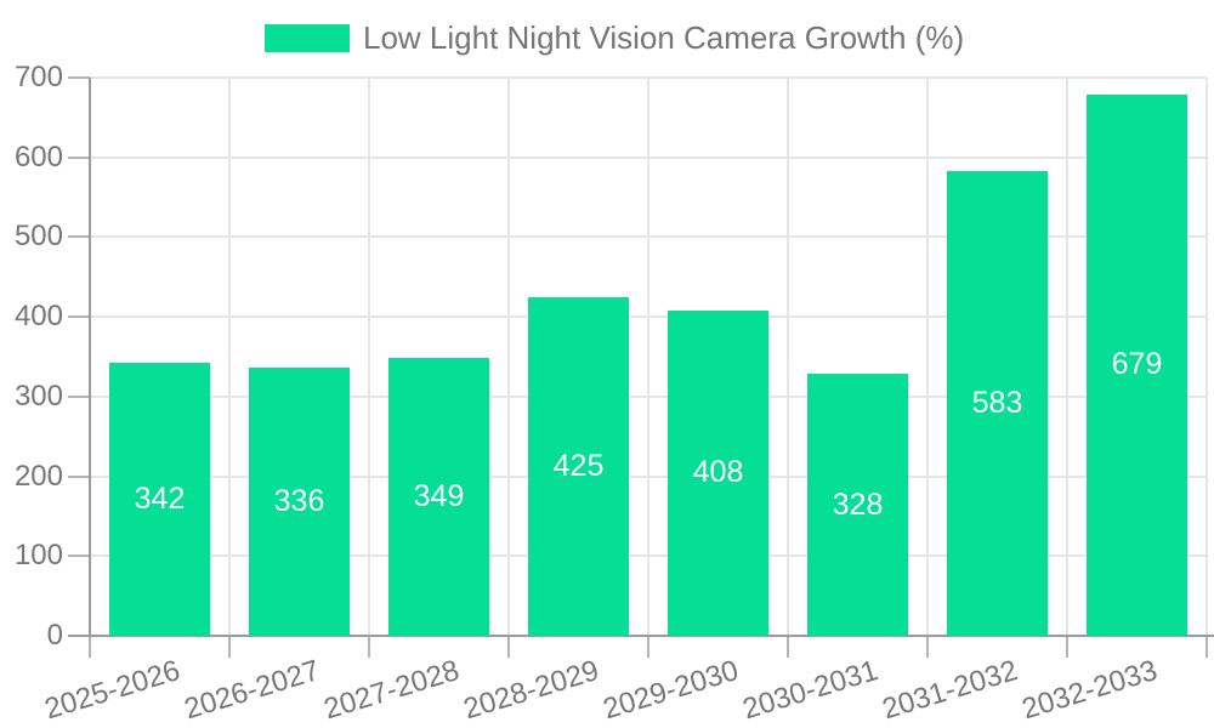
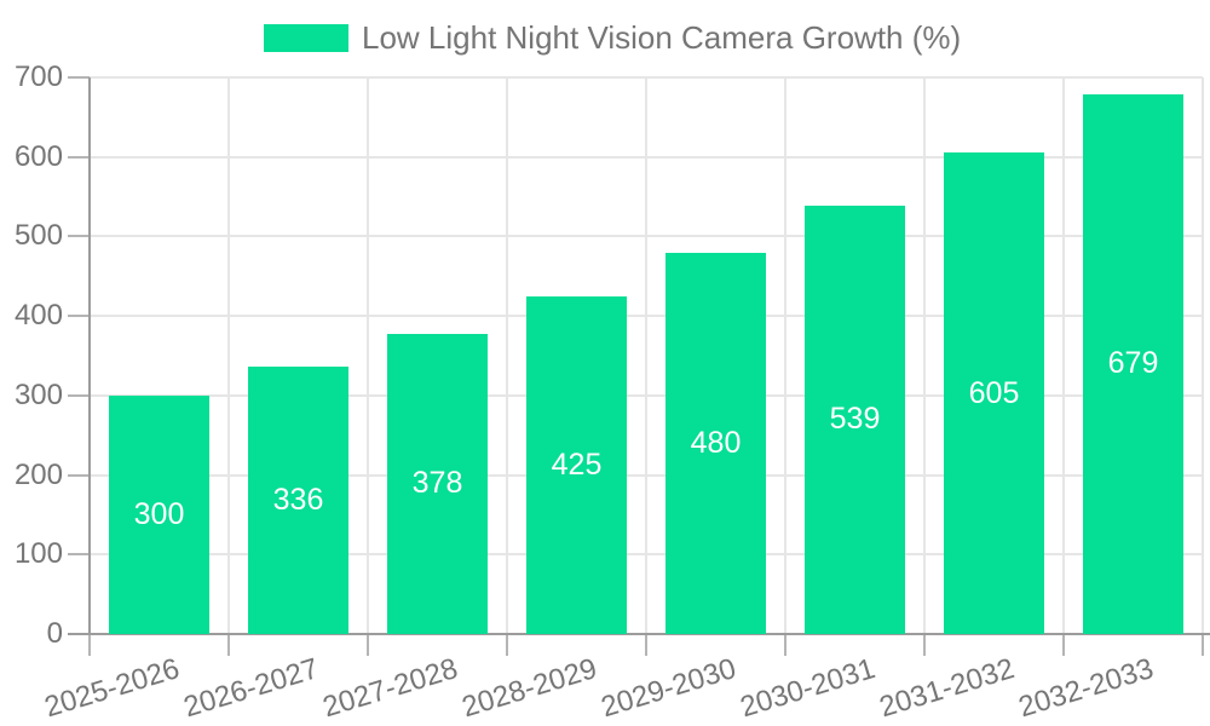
2025-2026: 342 -> 300
2027-2028: 349 -> 378
2029-2030: 408 -> 480
2030-2031: 328 -> 539
2031-2032: 583 -> 605
